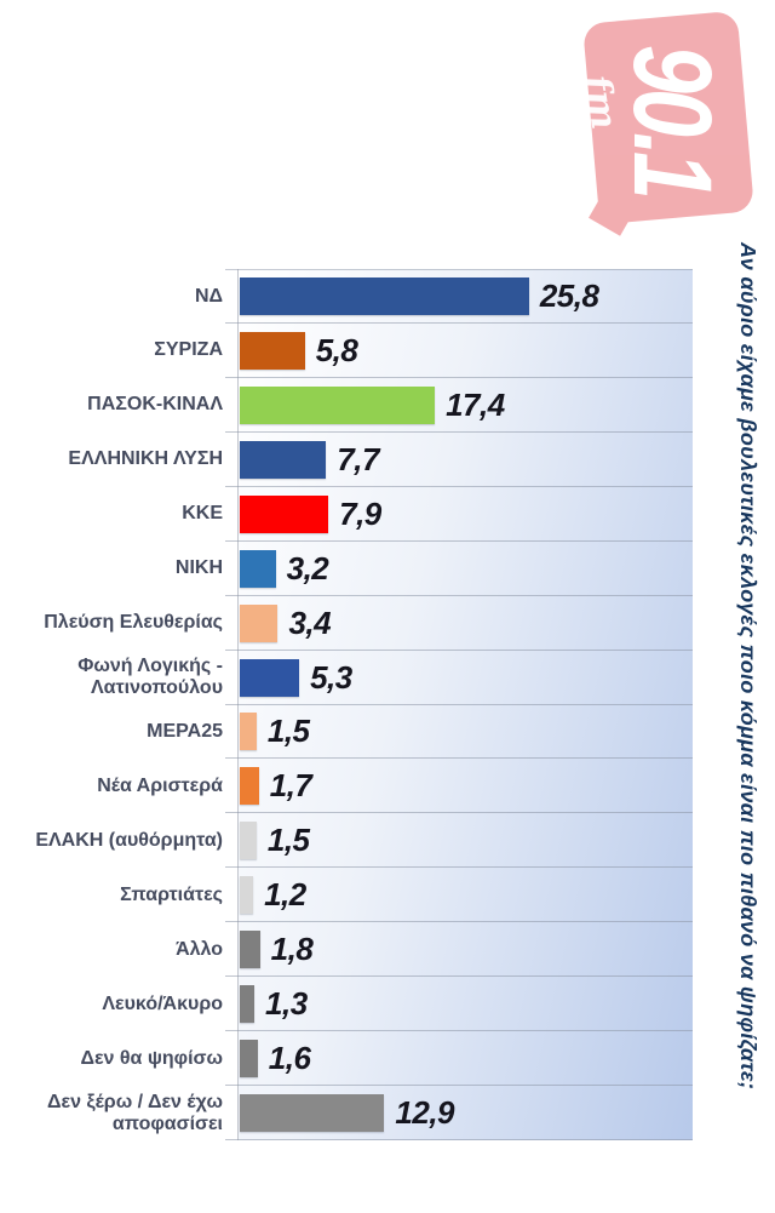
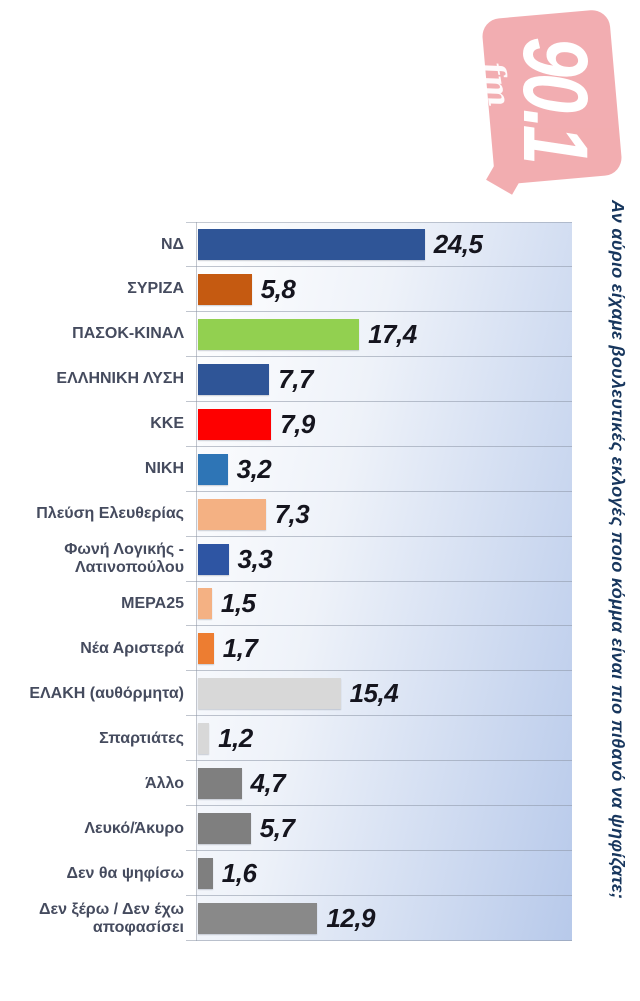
ΝΔ: 25,8 -> 24,5
Πλεύση Ελευθερίας: 3,4 -> 7,3
Φωνή Λογικής - Λατινοπούλου: 5,3 -> 3,3
ΕΛΑΚΗ (αυθόρμητα): 1,5 -> 15,4
Άλλο: 1,8 -> 4,7
Λευκό/Άκυρο: 1,3 -> 5,7
